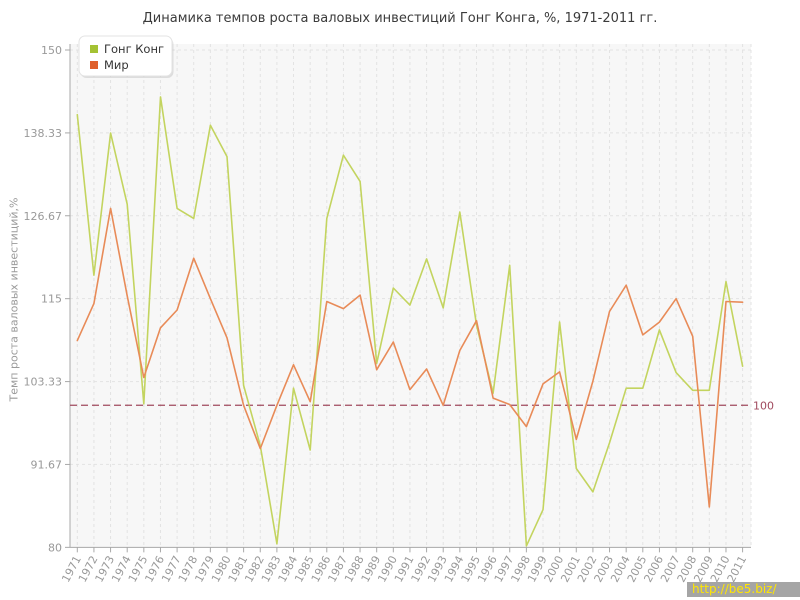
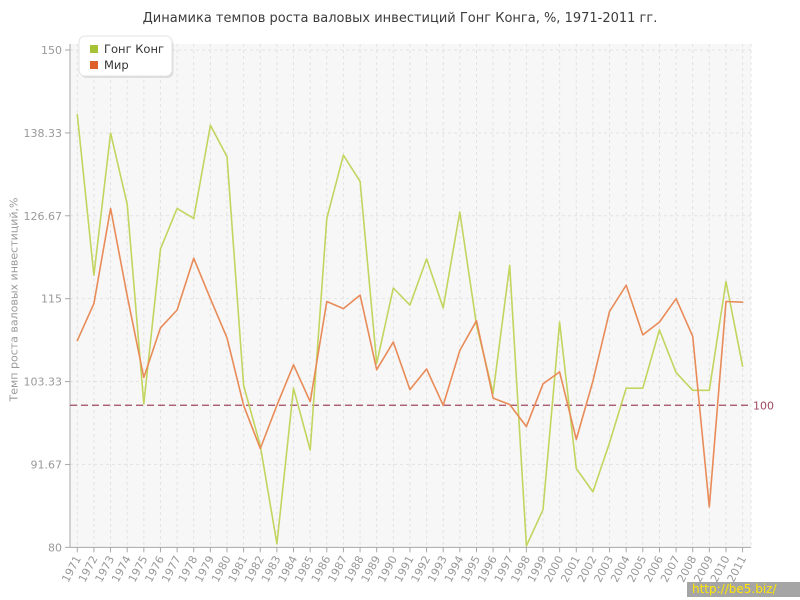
Гонг Конг/1976: 143 -> 122
